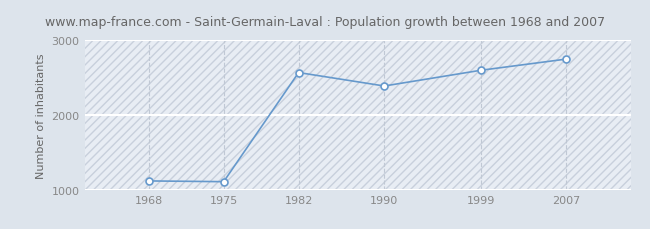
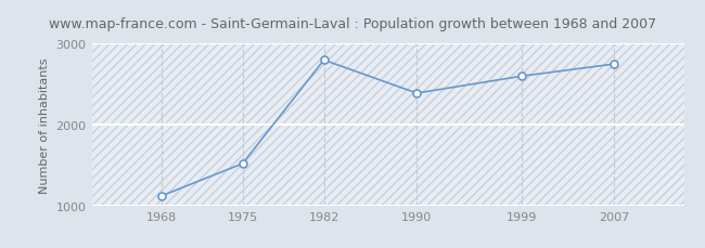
1975: 1110 -> 1520
1982: 2570 -> 2800
